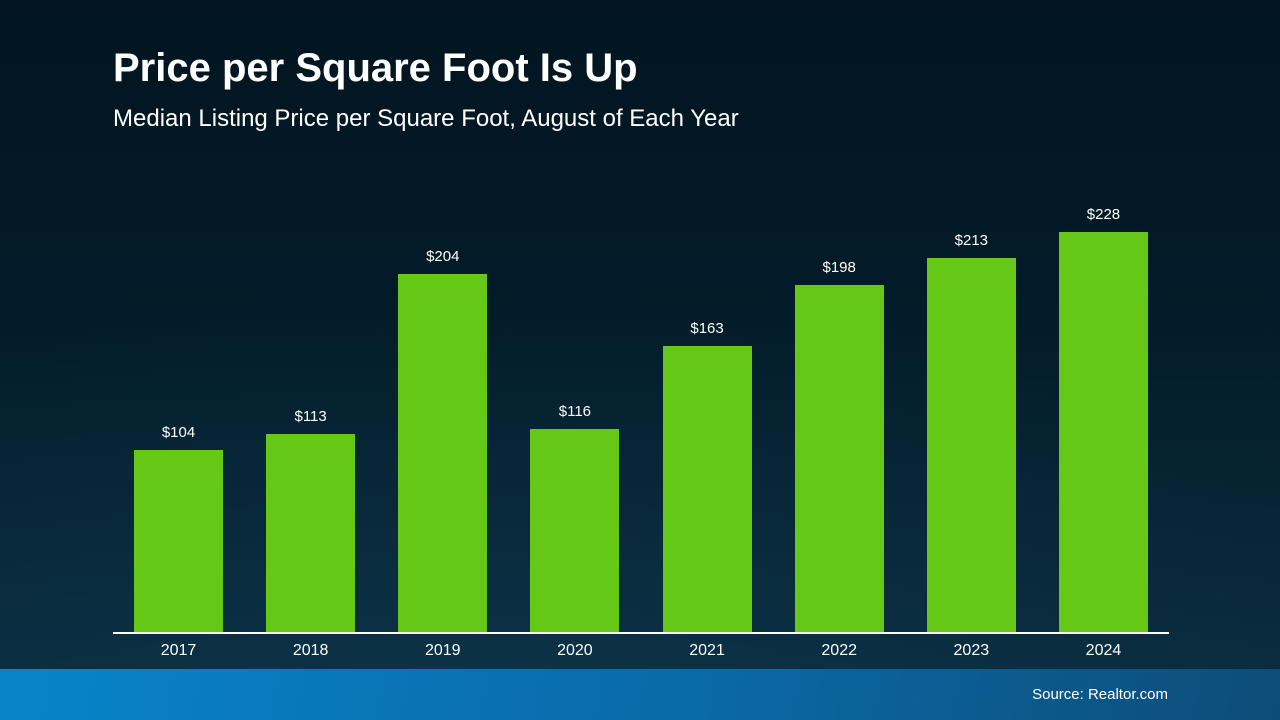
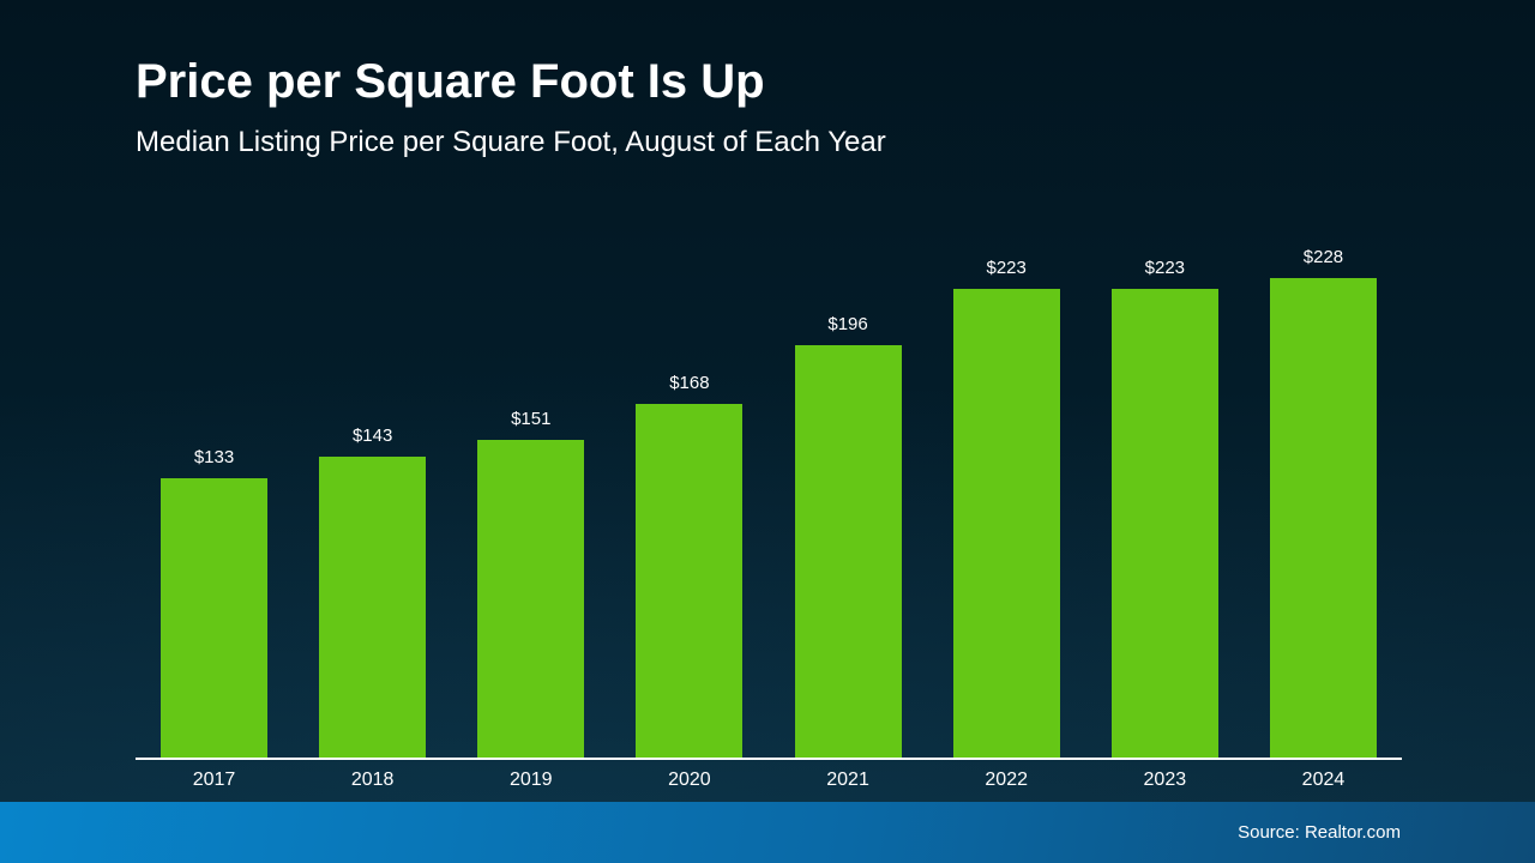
2017: $104 -> $133
2018: $113 -> $143
2019: $204 -> $151
2020: $116 -> $168
2021: $163 -> $196
2022: $198 -> $223
2023: $213 -> $223
